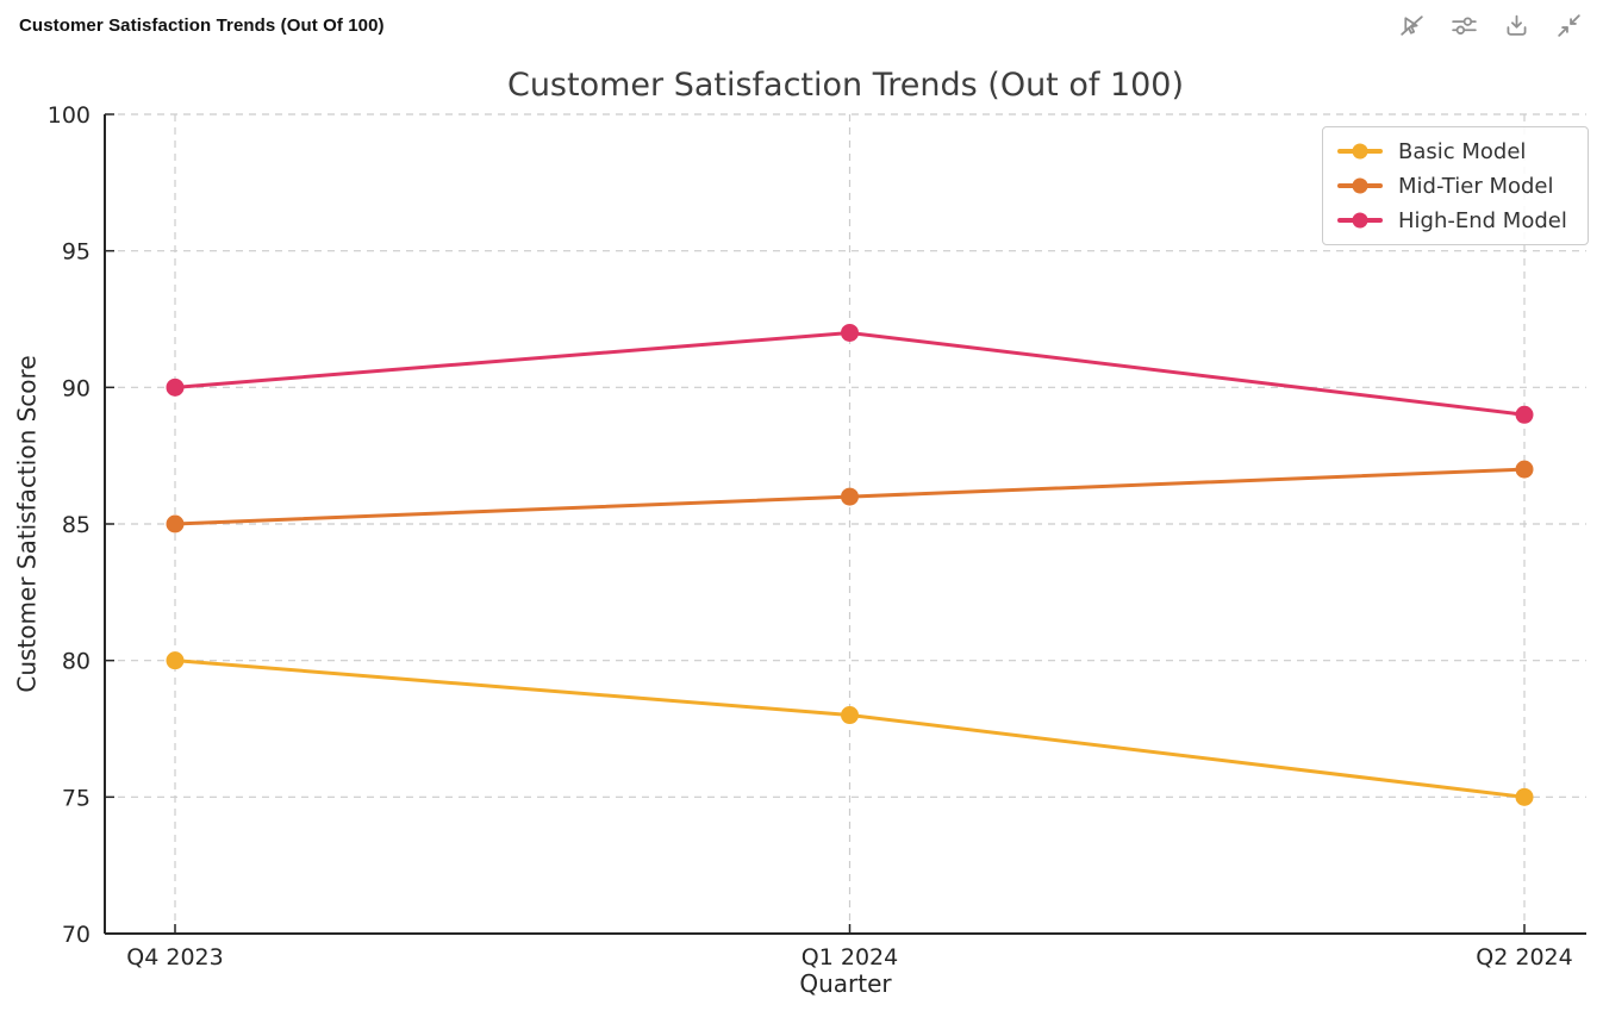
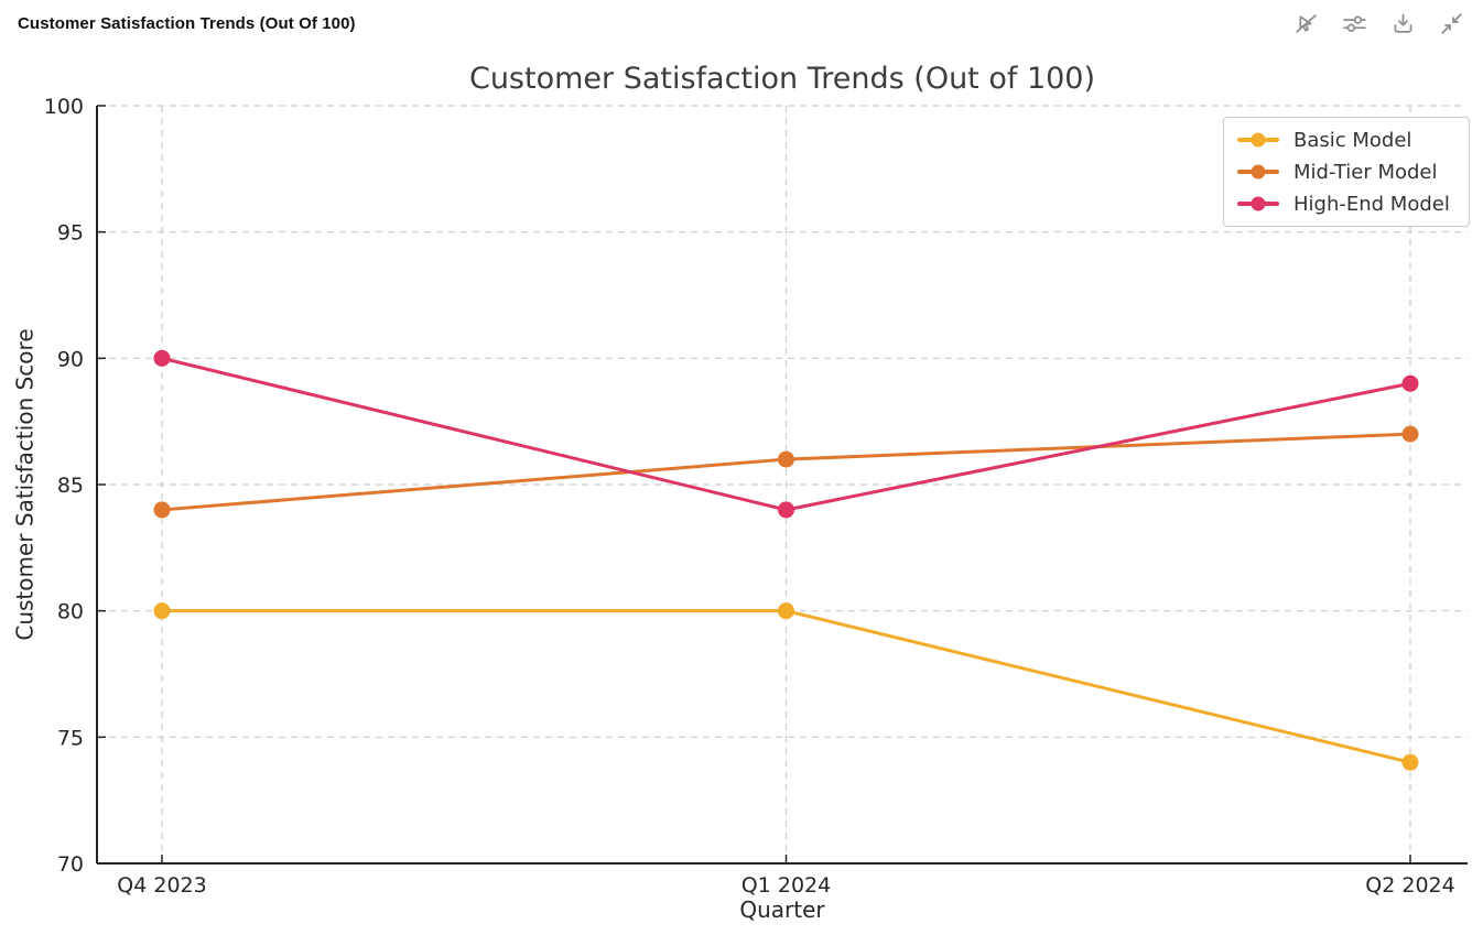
Mid-Tier Model/Q4 2023: 85 -> 84
Basic Model/Q1 2024: 78 -> 80
High-End Model/Q1 2024: 92 -> 84
Basic Model/Q2 2024: 75 -> 74
